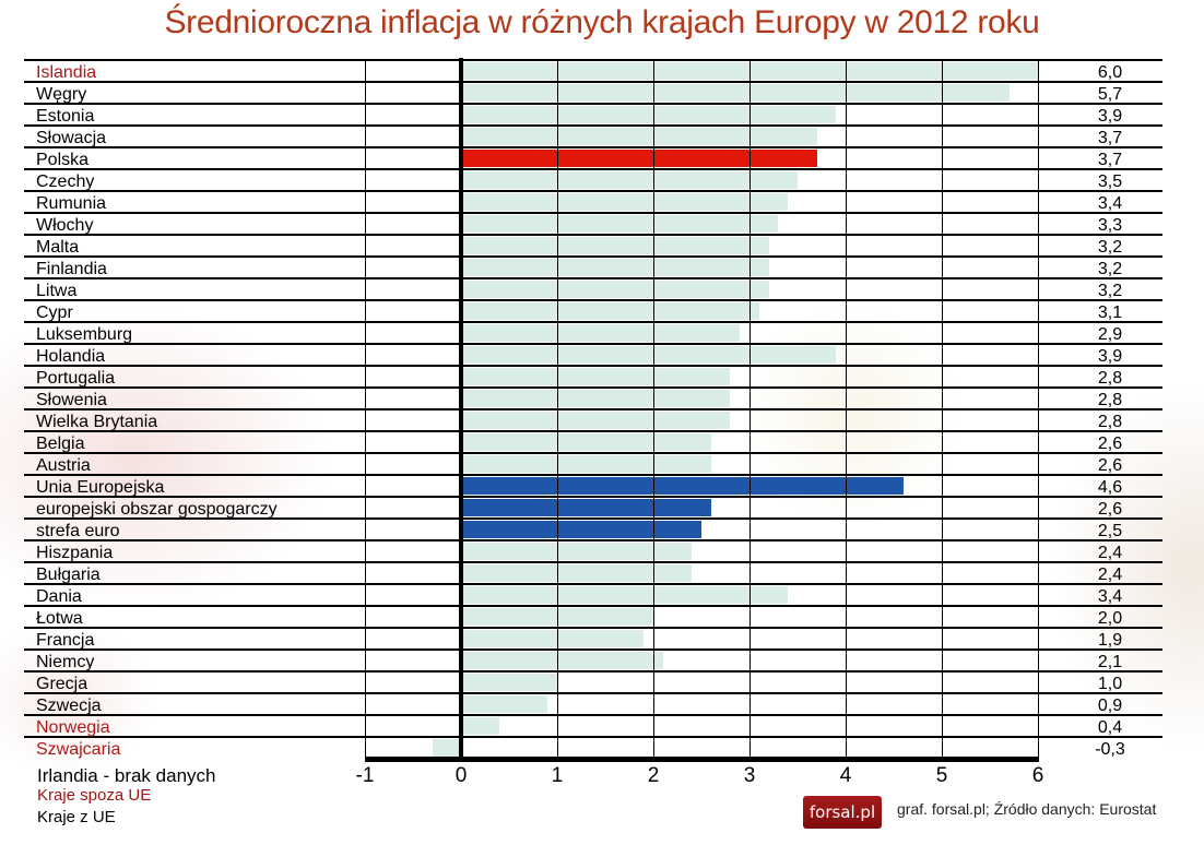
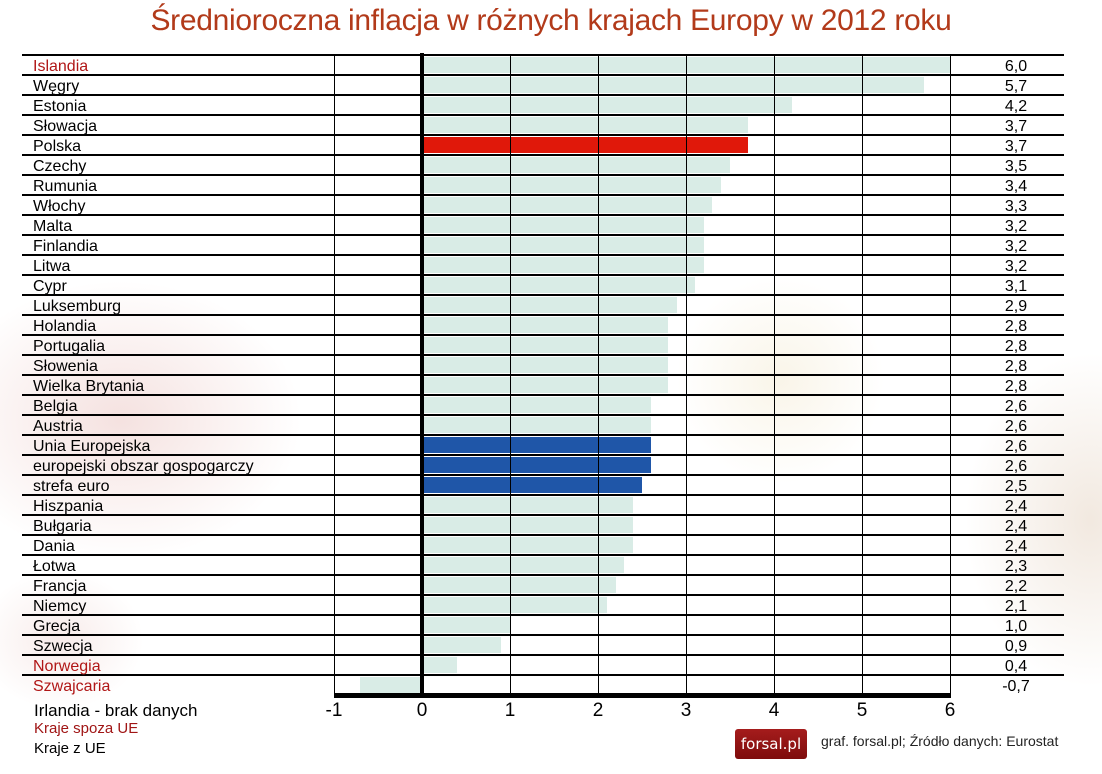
Estonia: 3,9 -> 4,2
Holandia: 3,9 -> 2,8
Unia Europejska: 4,6 -> 2,6
Dania: 3,4 -> 2,4
Łotwa: 2,0 -> 2,3
Francja: 1,9 -> 2,2
Szwajcaria: -0,3 -> -0,7
